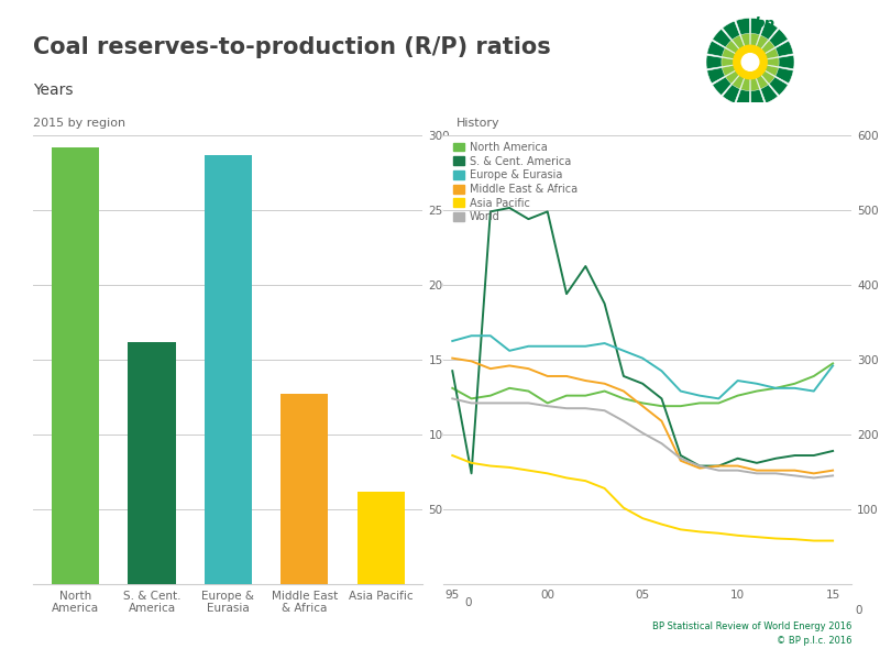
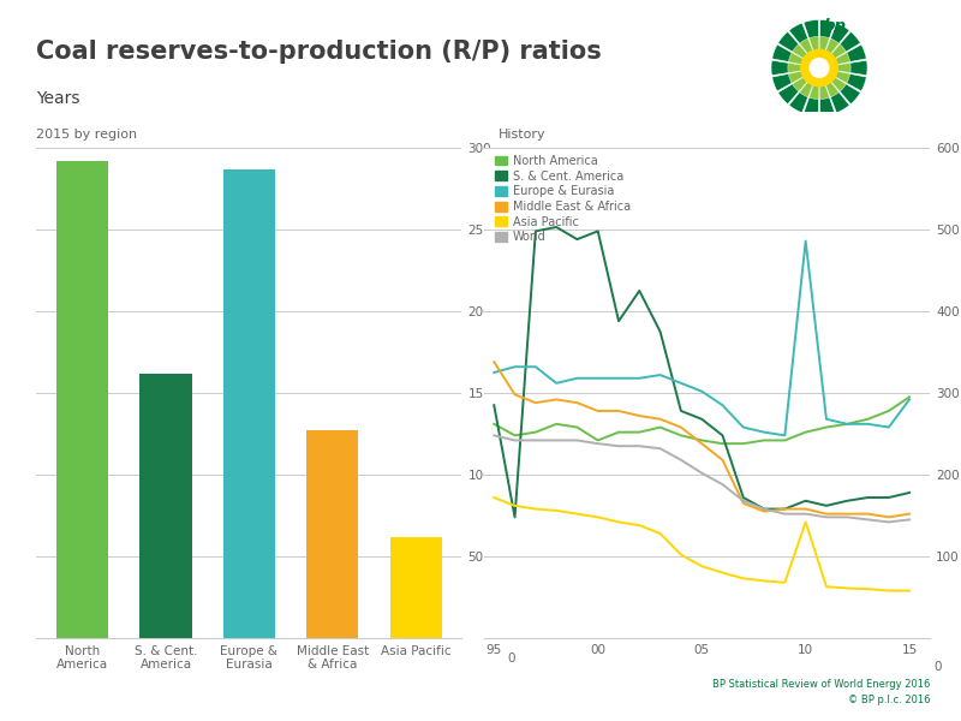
Middle East & Africa/95: 302 -> 338
Europe & Eurasia/10: 272 -> 486
Asia Pacific/10: 65 -> 142
